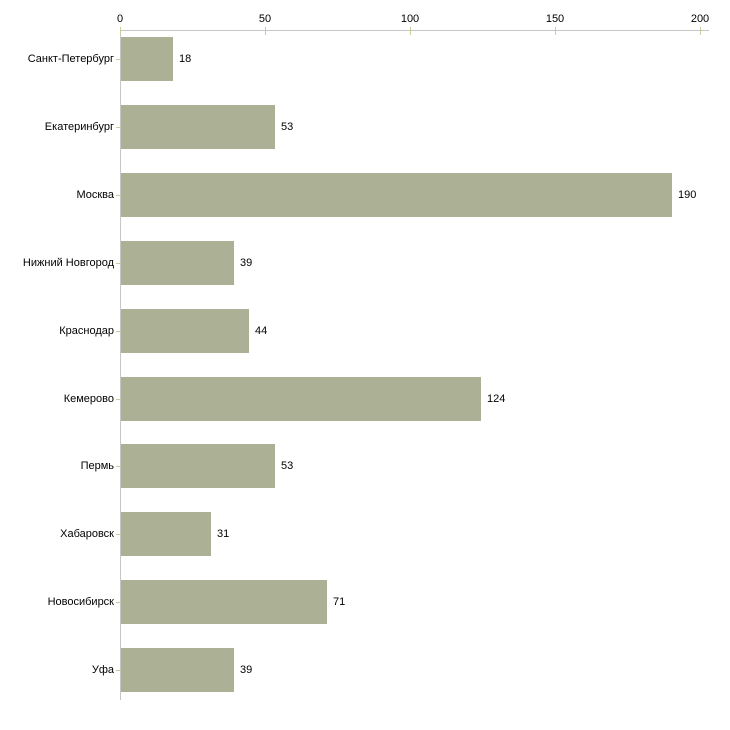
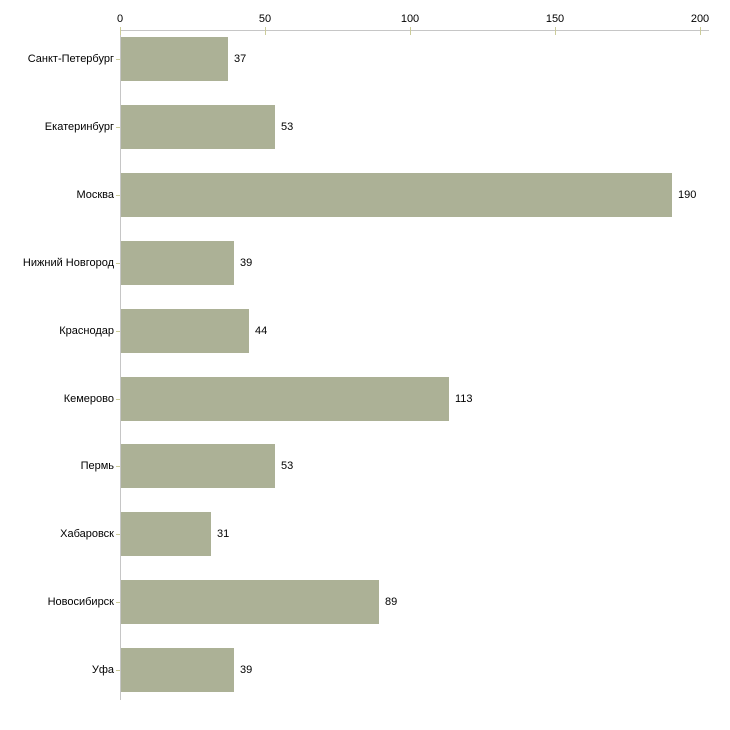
Санкт-Петербург: 18 -> 37
Кемерово: 124 -> 113
Новосибирск: 71 -> 89
